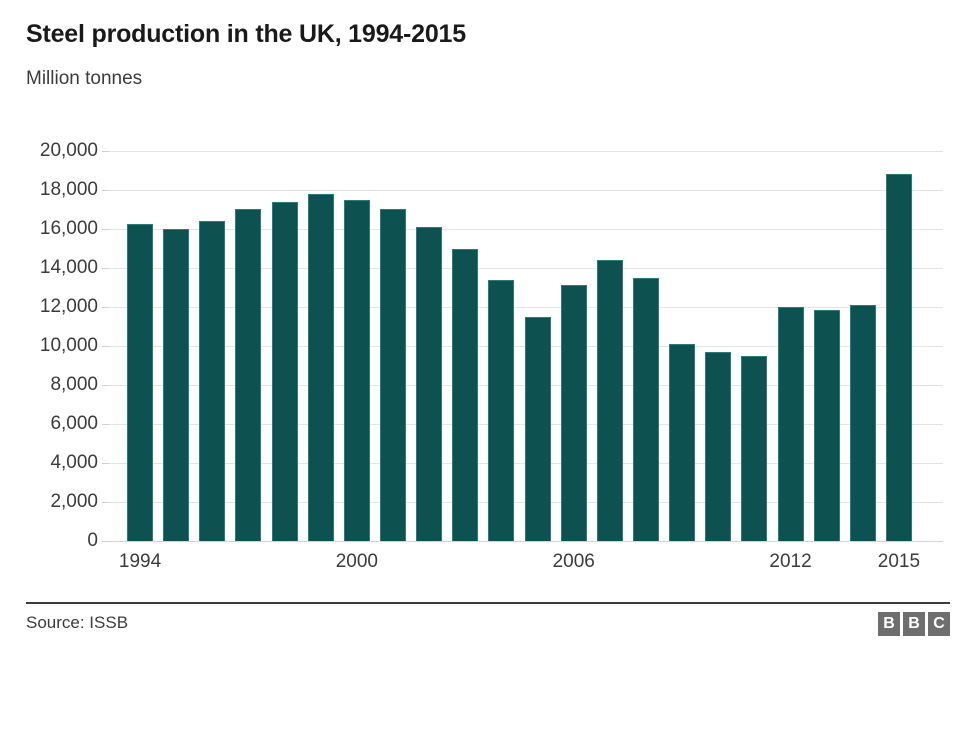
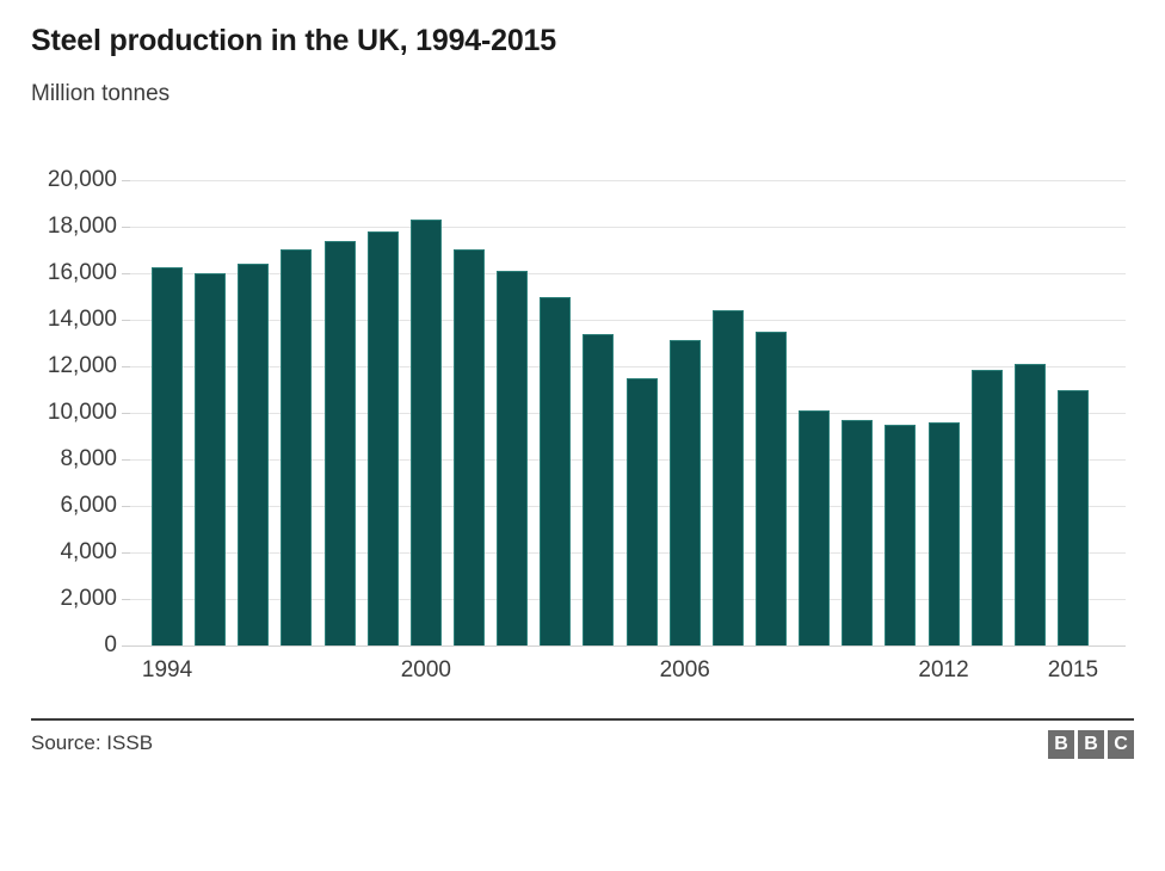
2000: 17500 -> 18300
2012: 12000 -> 9600
2015: 18800 -> 11000
